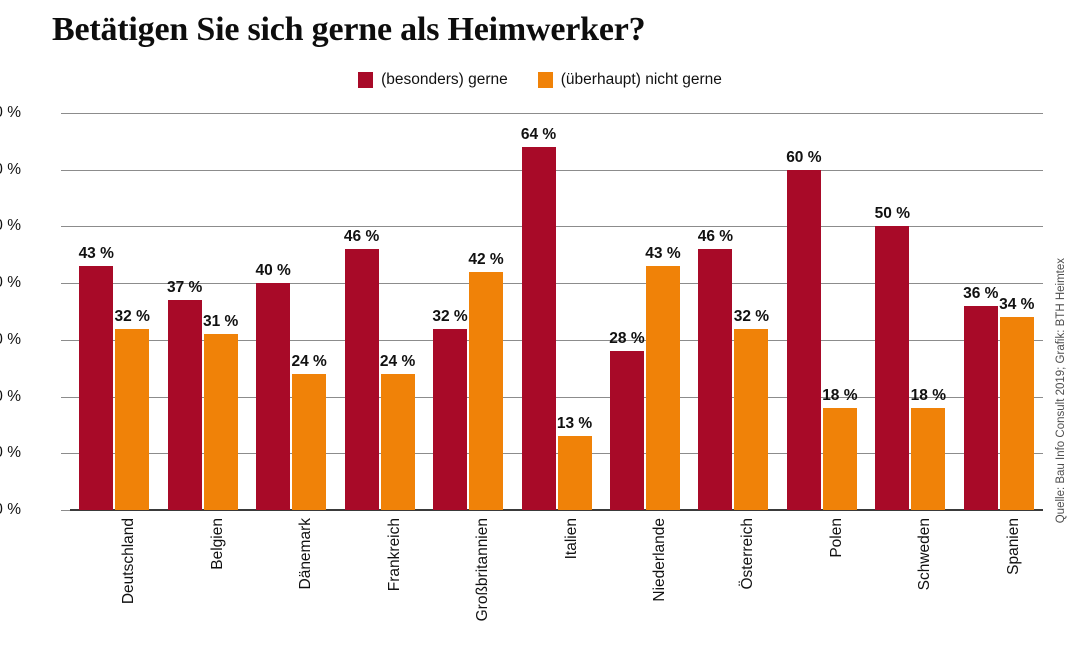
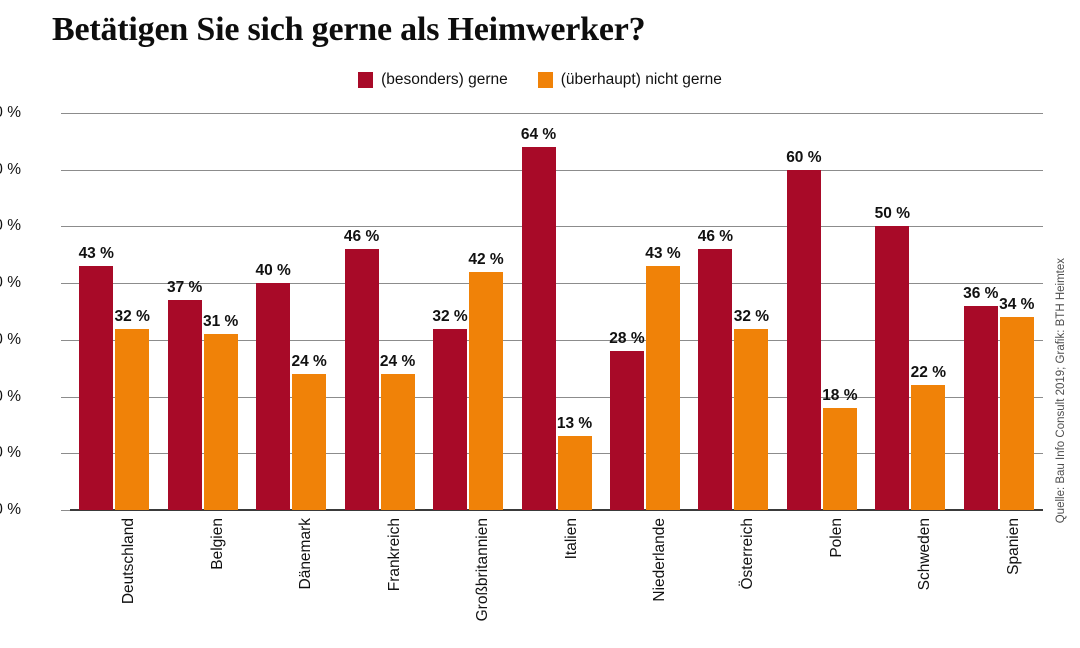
(überhaupt) nicht gerne/Schweden: 18 -> 22
